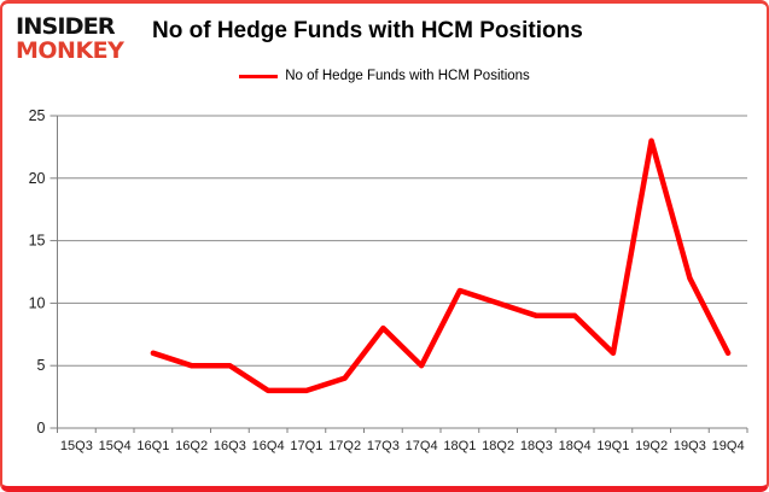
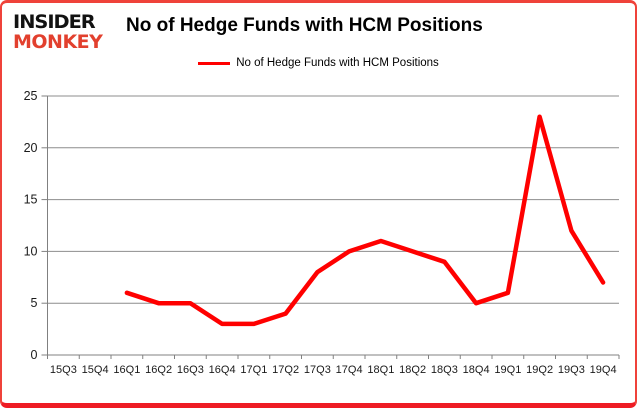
17Q4: 5 -> 10
18Q4: 9 -> 5
19Q4: 6 -> 7
